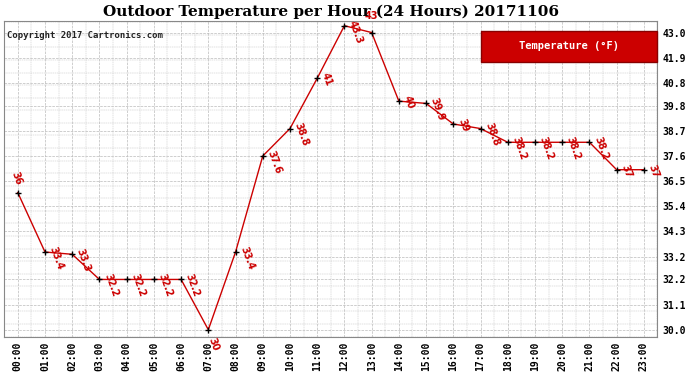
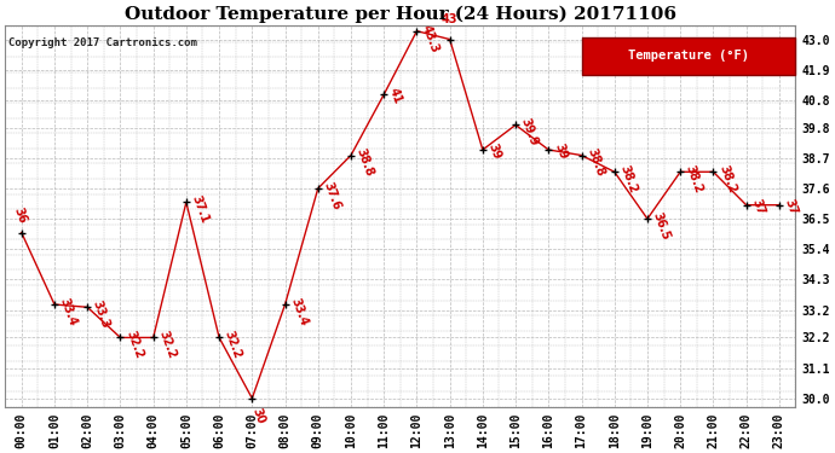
05:00: 32.2 -> 37.1
14:00: 40 -> 39
19:00: 38.2 -> 36.5
